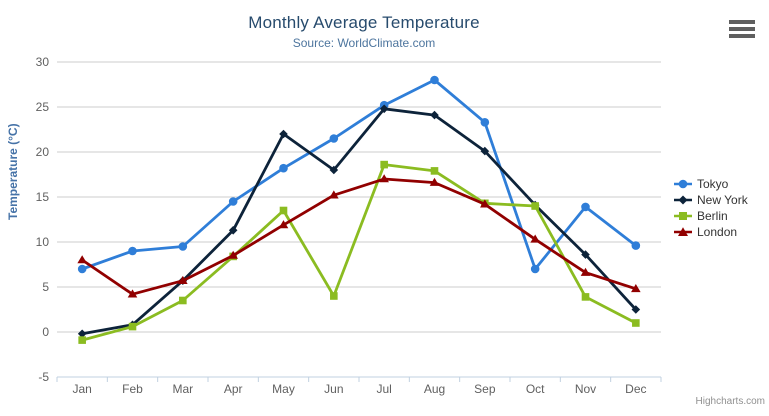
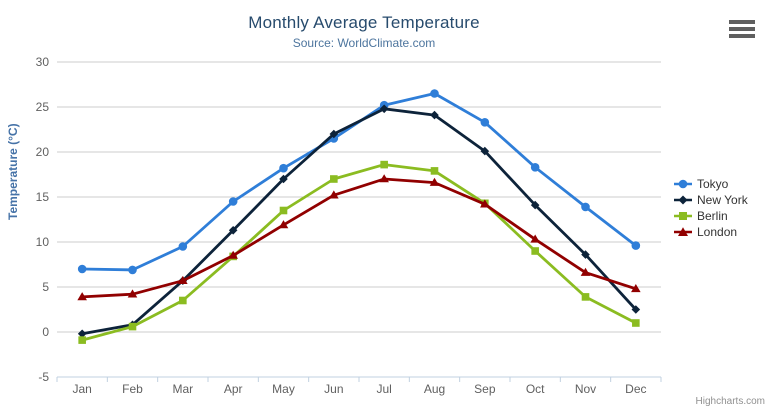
London/Jan: 8 -> 4
Tokyo/Feb: 9 -> 7
New York/May: 22 -> 17
New York/Jun: 18 -> 22
Berlin/Jun: 4 -> 17
Tokyo/Aug: 28 -> 26
Tokyo/Oct: 7 -> 18
Berlin/Oct: 14 -> 9
